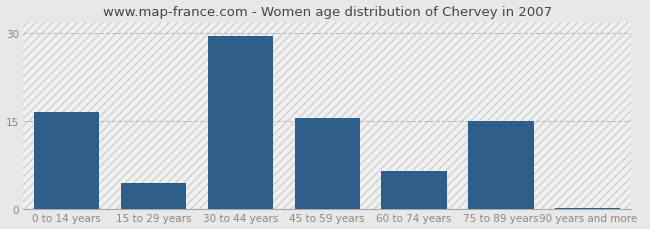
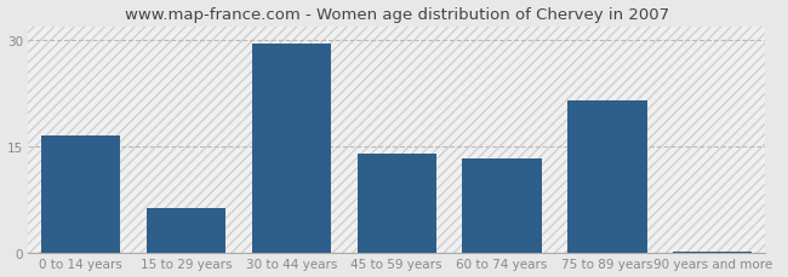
15 to 29 years: 4.5 -> 6.4
45 to 59 years: 15.5 -> 14.0
60 to 74 years: 6.5 -> 13.4
75 to 89 years: 15.0 -> 21.6
